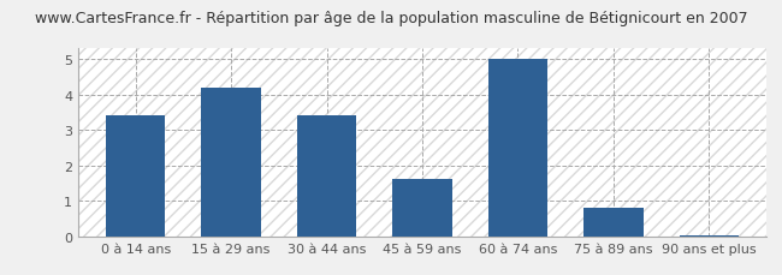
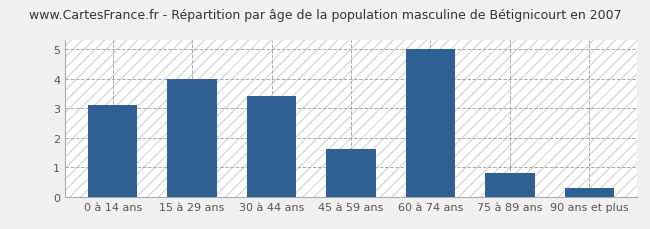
0 à 14 ans: 3.40 -> 3.10
15 à 29 ans: 4.20 -> 4.00
90 ans et plus: 0.04 -> 0.30
